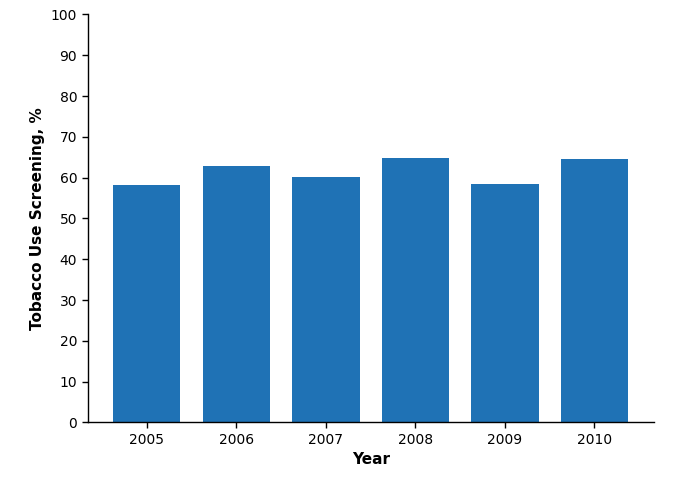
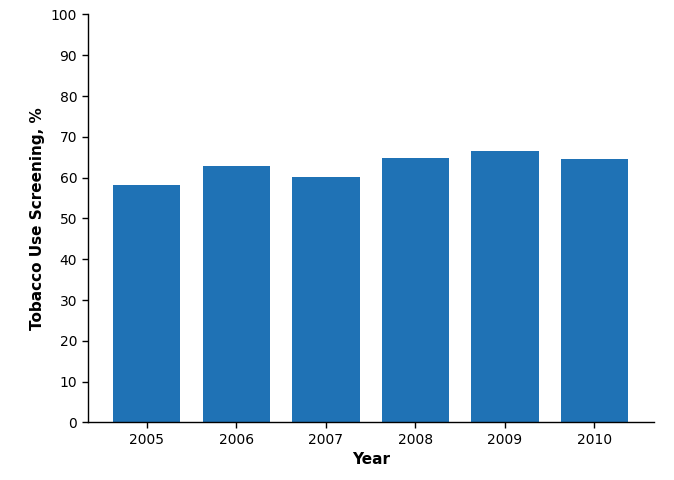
2009: 58.5 -> 66.5
